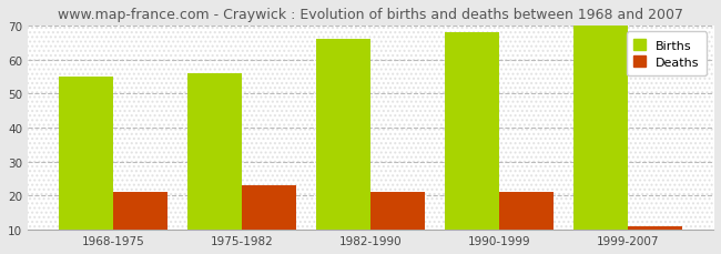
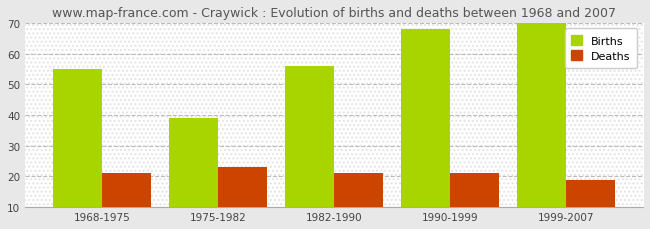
Births/1975-1982: 56 -> 39
Births/1982-1990: 66 -> 56
Deaths/1999-2007: 11 -> 19
